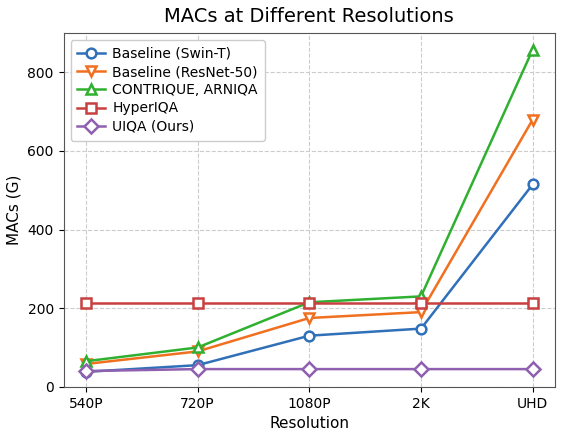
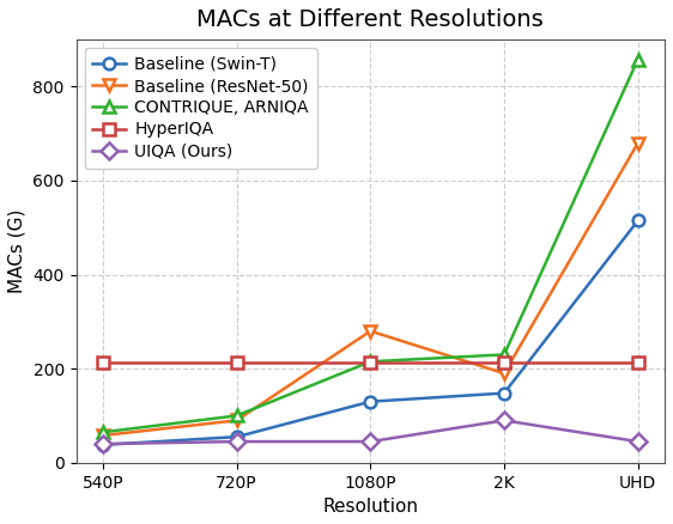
Baseline (ResNet-50)/1080P: 175 -> 280
UIQA (Ours)/2K: 45 -> 90
